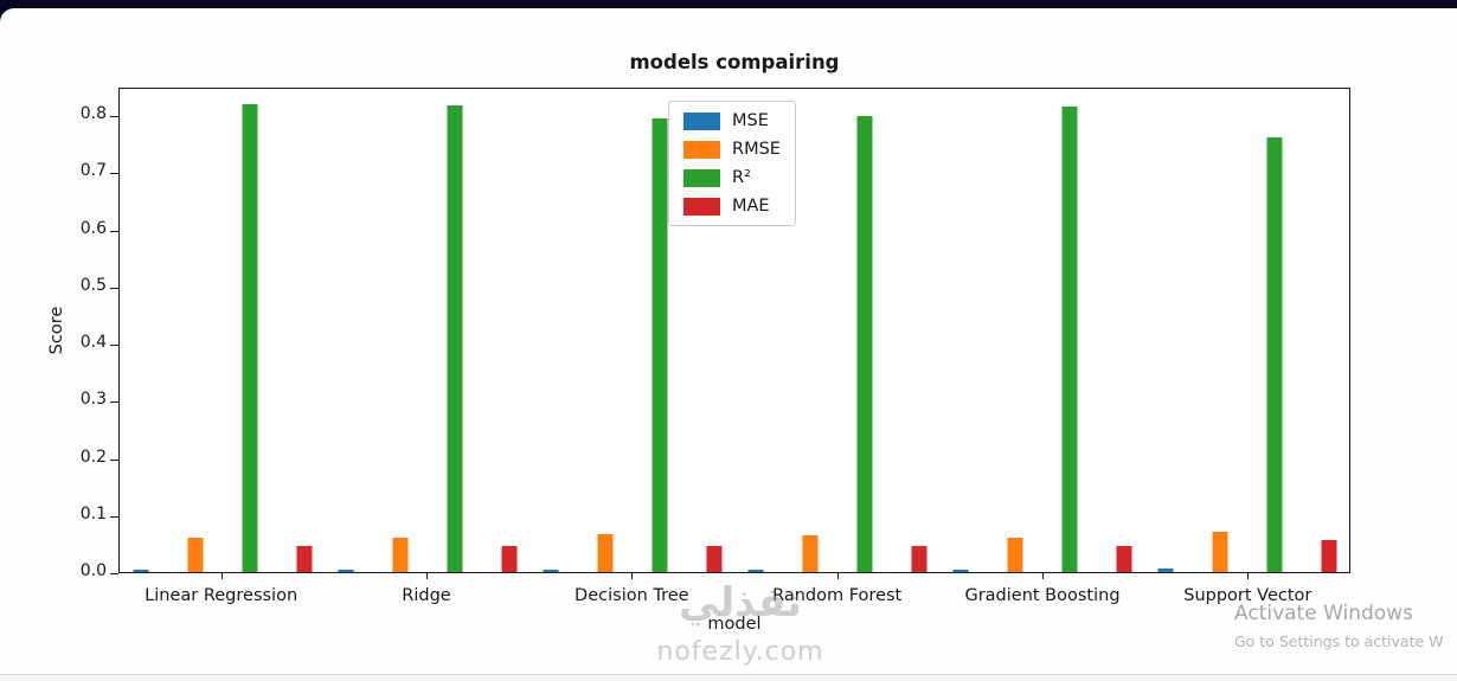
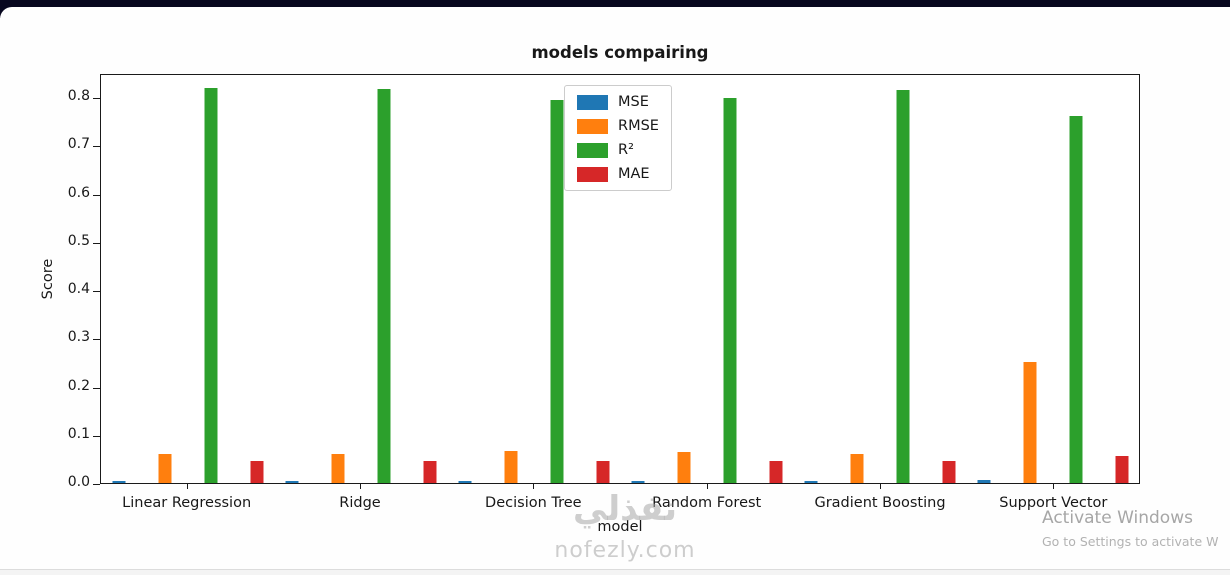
RMSE/Support Vector: 0.07 -> 0.25
